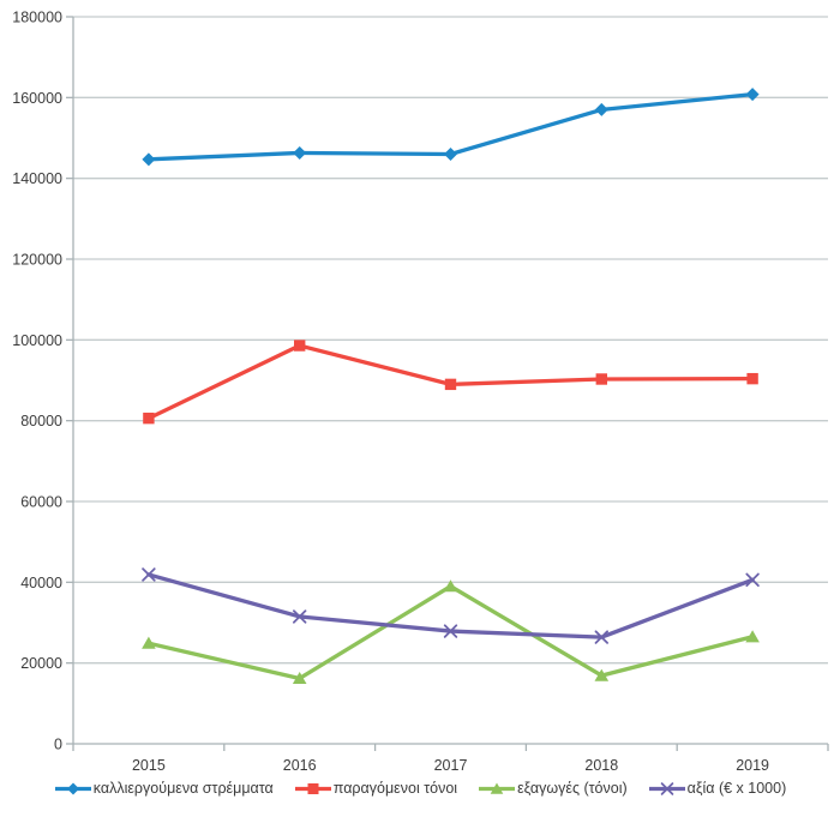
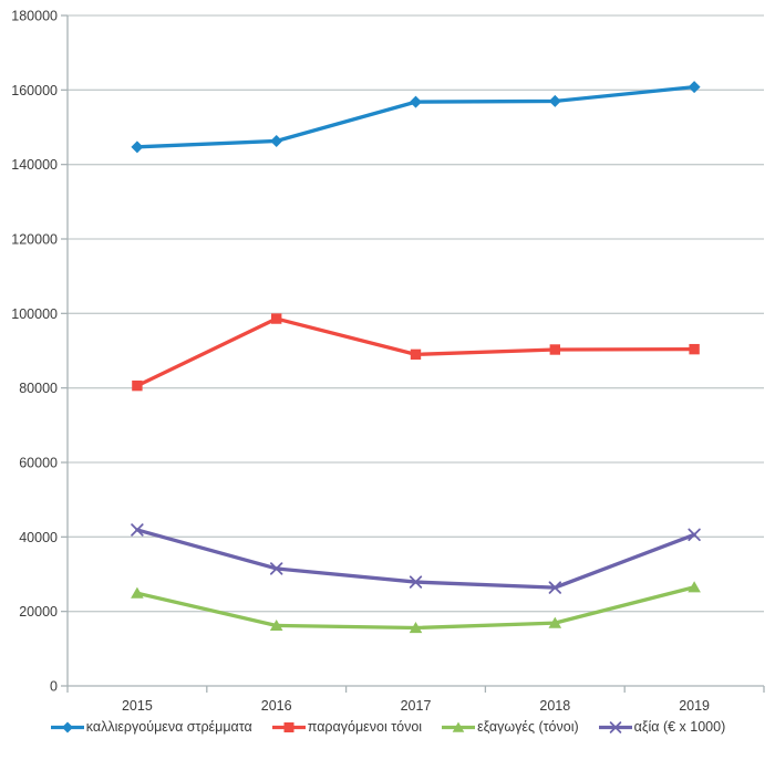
καλλιεργούμενα στρέμματα/2017: 146000 -> 157000
εξαγωγές (τόνοι)/2017: 39000 -> 16000
